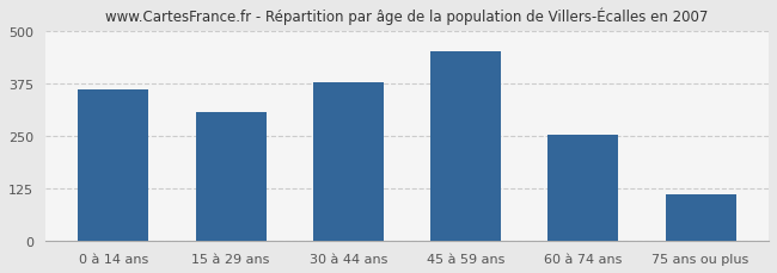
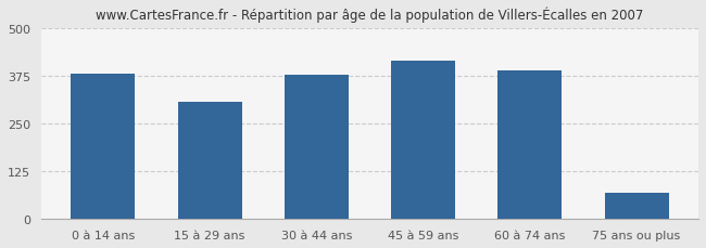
0 à 14 ans: 362 -> 380
45 à 59 ans: 450 -> 415
60 à 74 ans: 252 -> 390
75 ans ou plus: 112 -> 70
